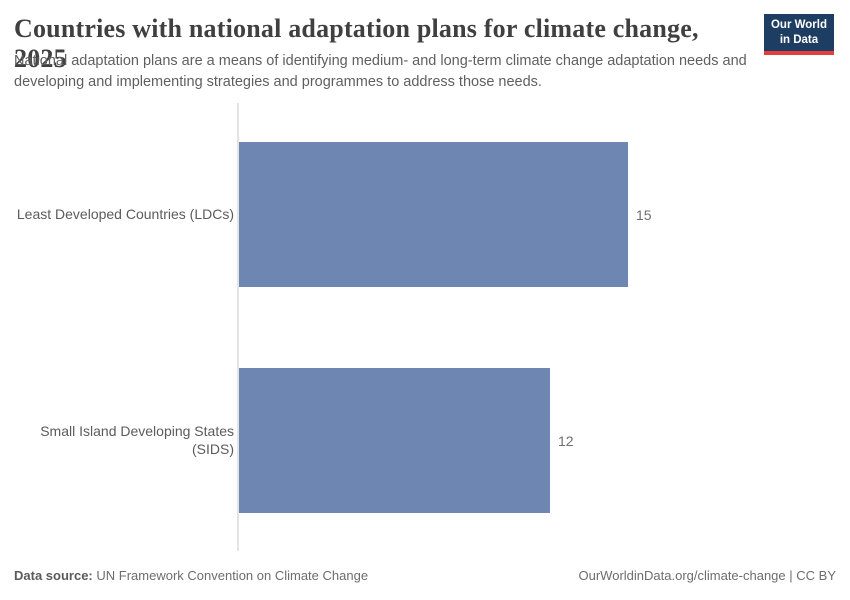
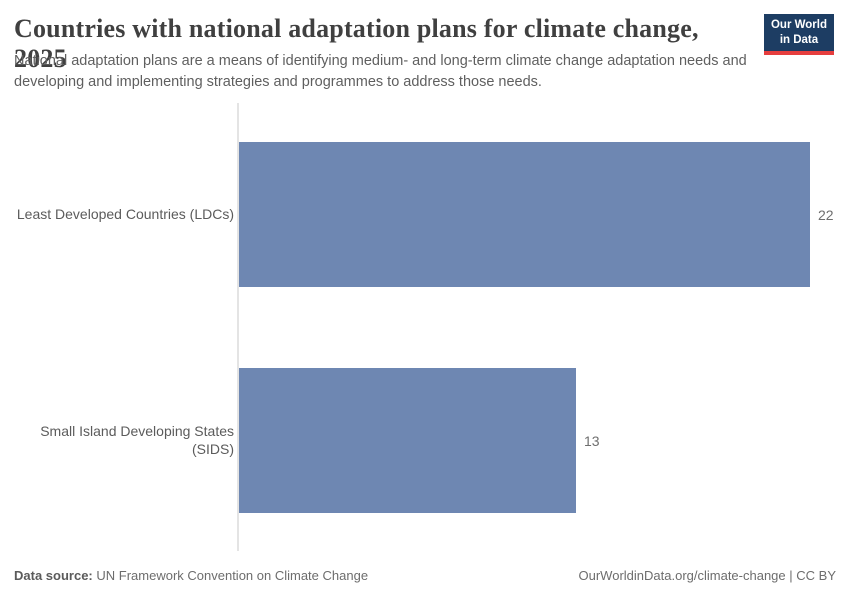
Least Developed Countries (LDCs): 15 -> 22
Small Island Developing States (SIDS): 12 -> 13
